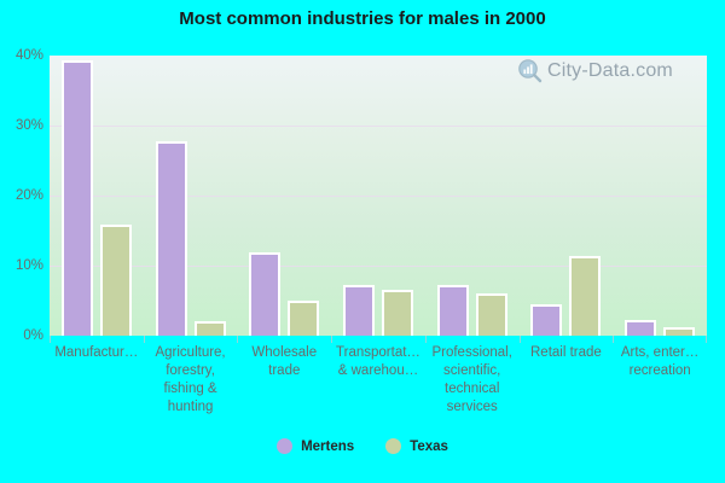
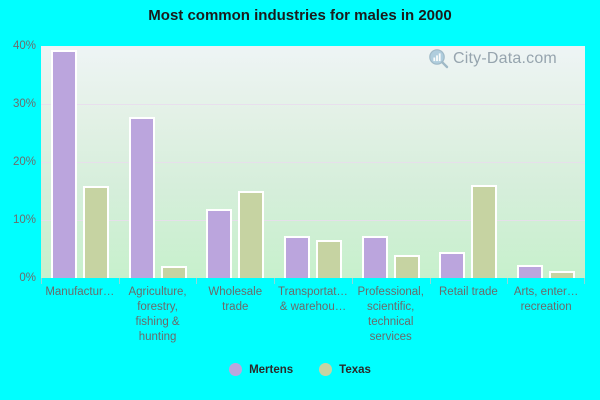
Texas/Wholesale trade: 5% -> 15%
Texas/Professional, scientific, technical services: 6% -> 4%
Texas/Retail trade: 11% -> 16%
